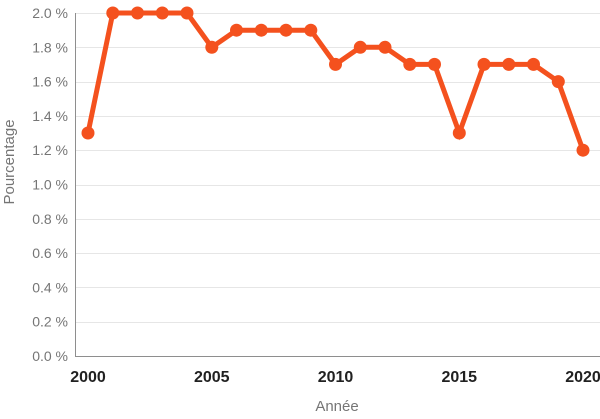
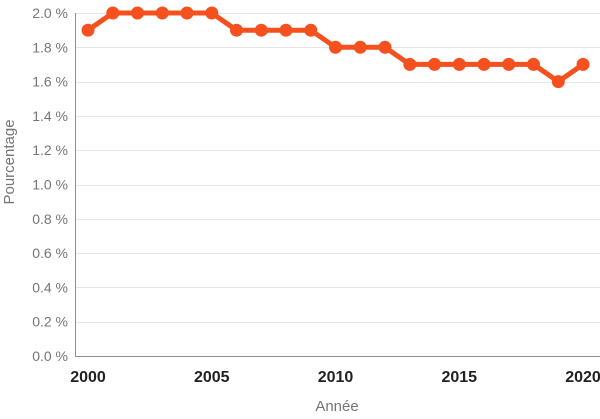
2000: 1.3% -> 1.9%
2005: 1.8% -> 2.0%
2010: 1.7% -> 1.8%
2015: 1.3% -> 1.7%
2020: 1.2% -> 1.7%
